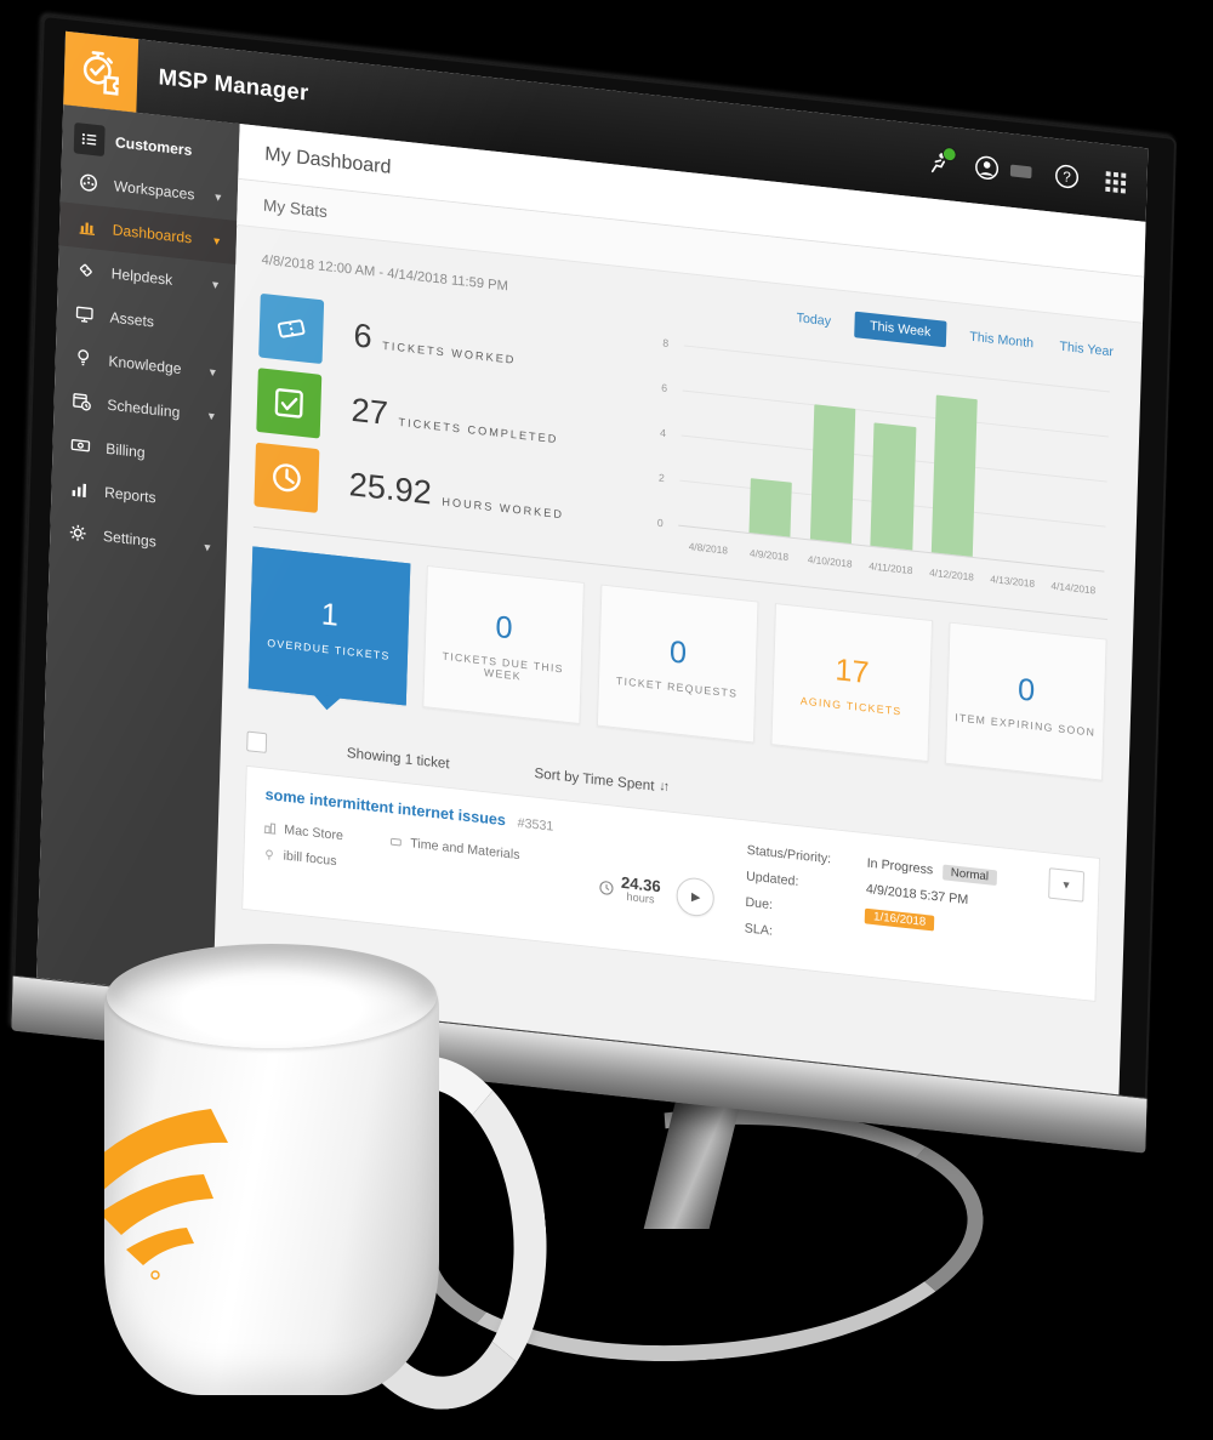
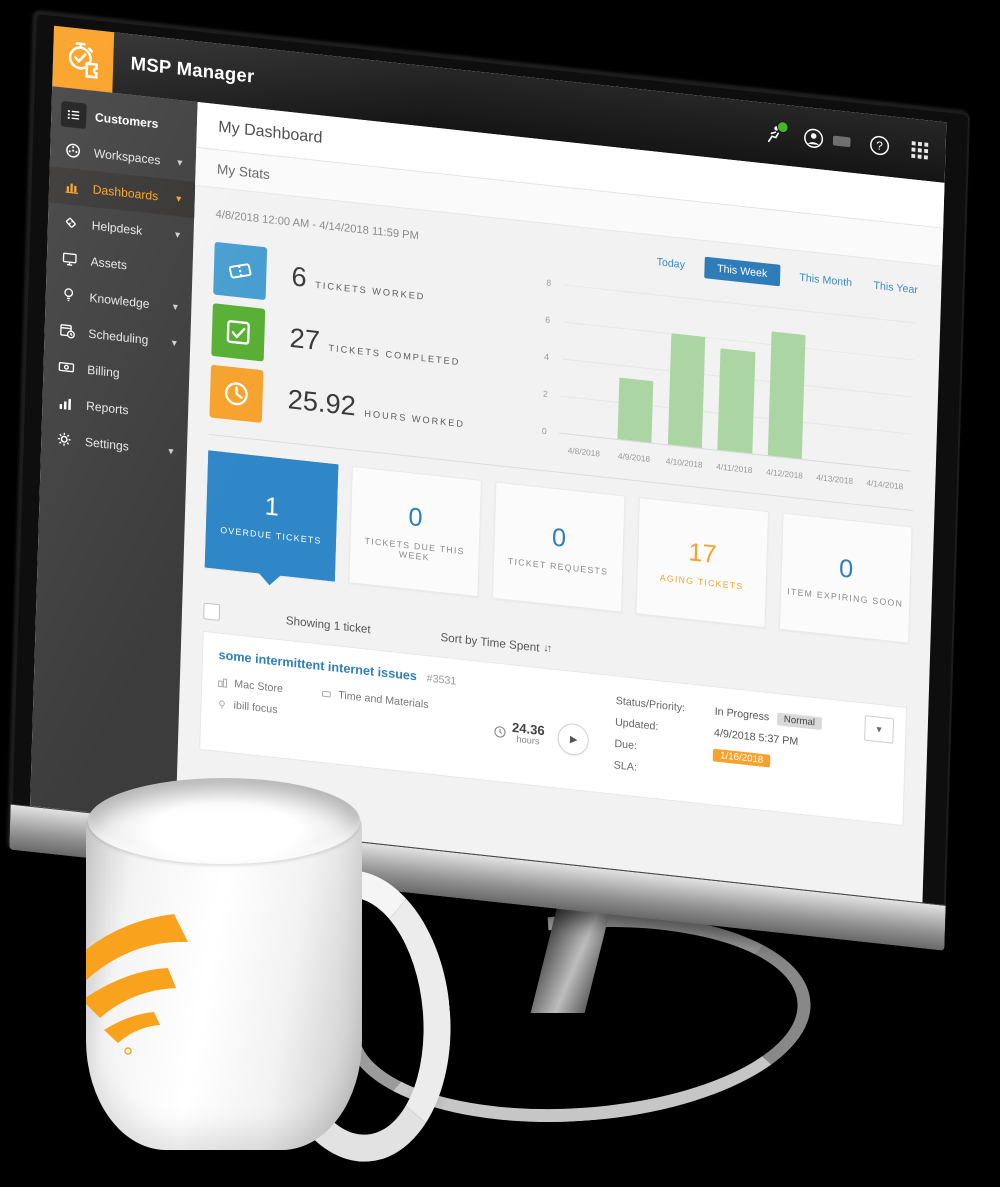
4/9/2018: 2.4 -> 3.3
4/12/2018: 7.0 -> 6.7
